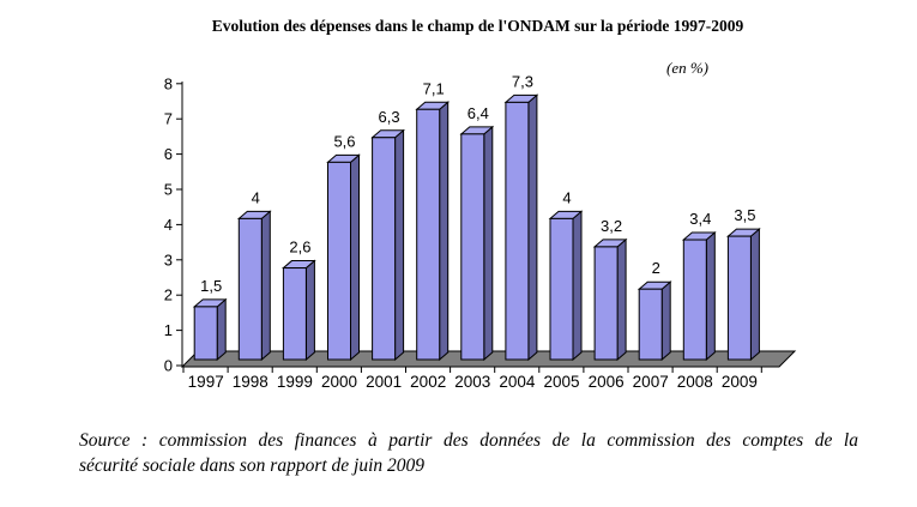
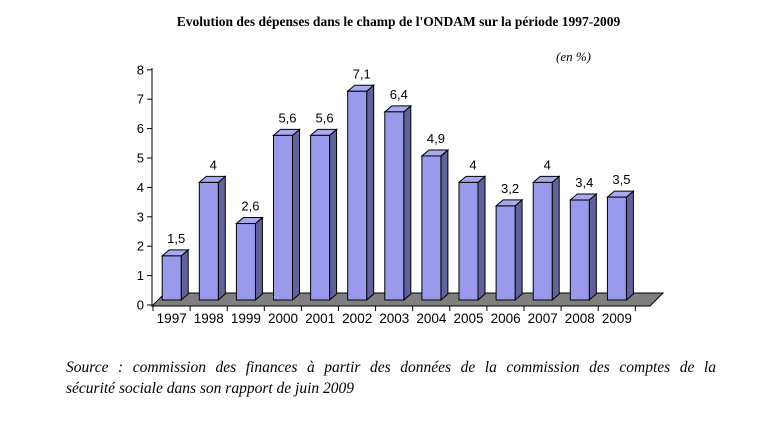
2001: 6,3 -> 5,6
2004: 7,3 -> 4,9
2007: 2 -> 4
